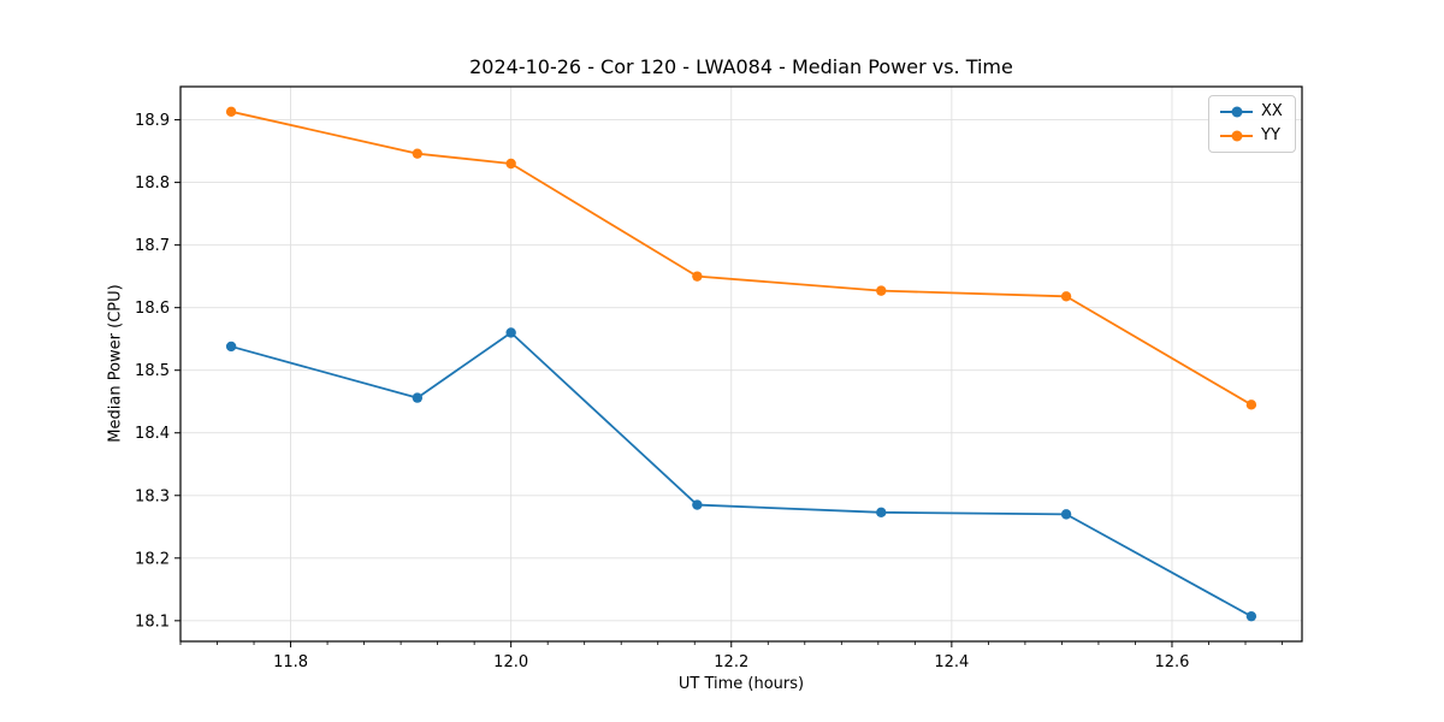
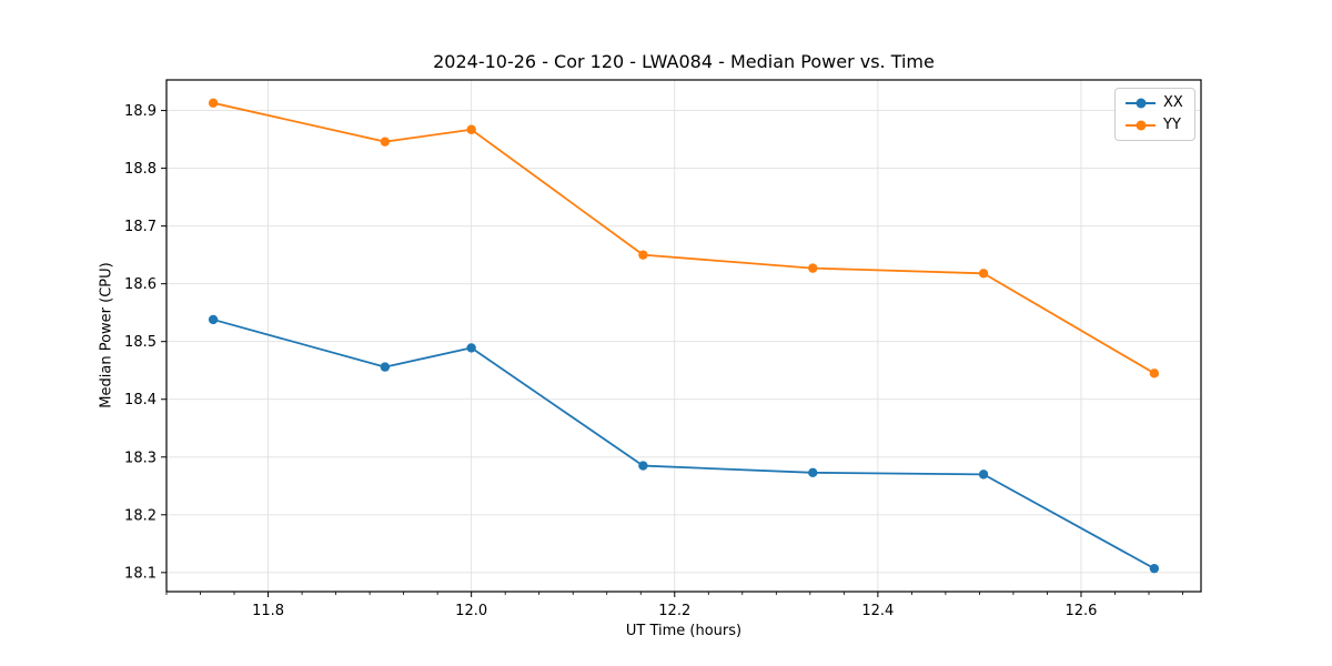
XX/12.0: 18.56 -> 18.49
YY/12.0: 18.83 -> 18.87
